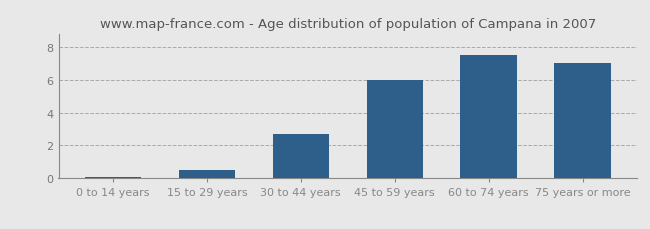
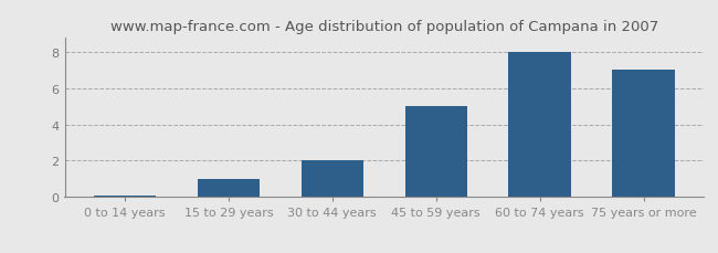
15 to 29 years: 0.5 -> 1.0
30 to 44 years: 2.7 -> 2.0
45 to 59 years: 6.0 -> 5.0
60 to 74 years: 7.5 -> 8.0
